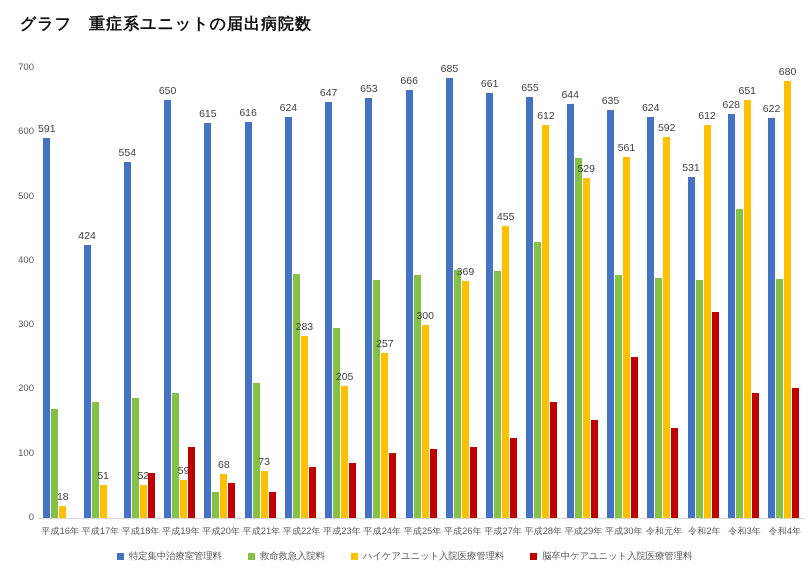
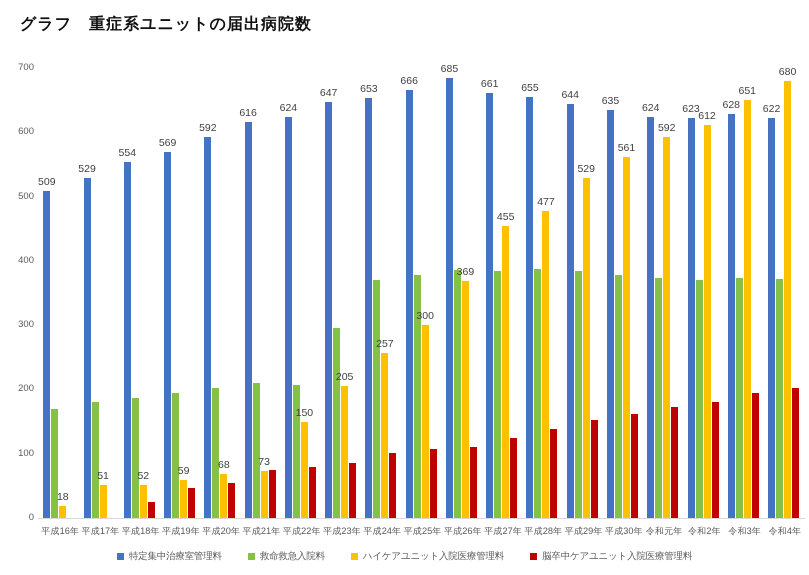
特定集中治療室管理料/平成16年: 591 -> 509
特定集中治療室管理料/平成17年: 424 -> 529
脳卒中ケアユニット入院医療管理料/平成18年: 70 -> 20
特定集中治療室管理料/平成19年: 650 -> 569
脳卒中ケアユニット入院医療管理料/平成19年: 110 -> 50
特定集中治療室管理料/平成20年: 615 -> 592
救命救急入院料/平成20年: 40 -> 200
脳卒中ケアユニット入院医療管理料/平成21年: 40 -> 70
救命救急入院料/平成22年: 380 -> 210
ハイケアユニット入院医療管理料/平成22年: 283 -> 150
救命救急入院料/平成28年: 430 -> 390
ハイケアユニット入院医療管理料/平成28年: 612 -> 477
脳卒中ケアユニット入院医療管理料/平成28年: 180 -> 140
救命救急入院料/平成29年: 560 -> 380
脳卒中ケアユニット入院医療管理料/平成30年: 250 -> 160
脳卒中ケアユニット入院医療管理料/令和元年: 140 -> 170
特定集中治療室管理料/令和2年: 531 -> 623
脳卒中ケアユニット入院医療管理料/令和2年: 320 -> 180
救命救急入院料/令和3年: 480 -> 370
